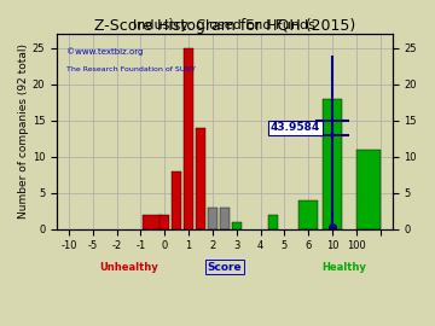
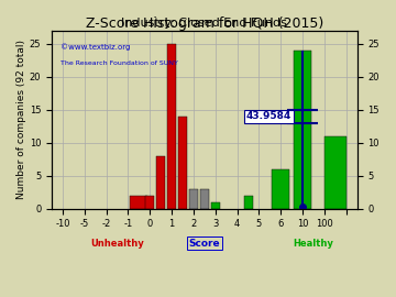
6: 4 -> 6
10: 18 -> 24
